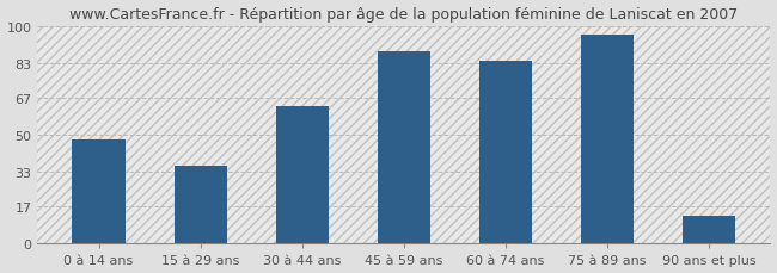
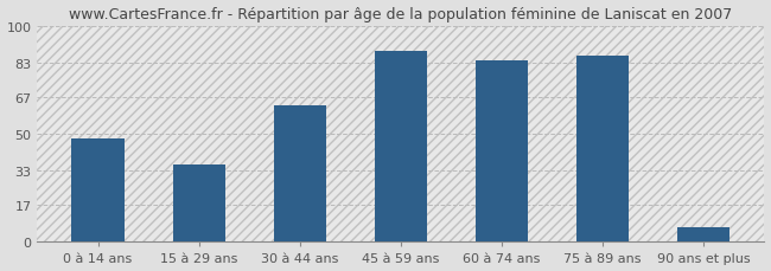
75 à 89 ans: 96 -> 86
90 ans et plus: 13 -> 7
